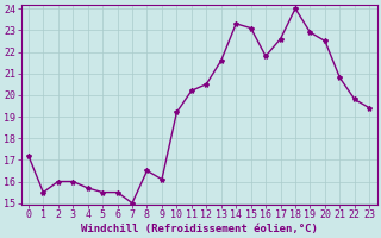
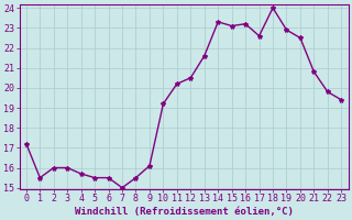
8: 16.5 -> 15.5
16: 21.8 -> 23.2
